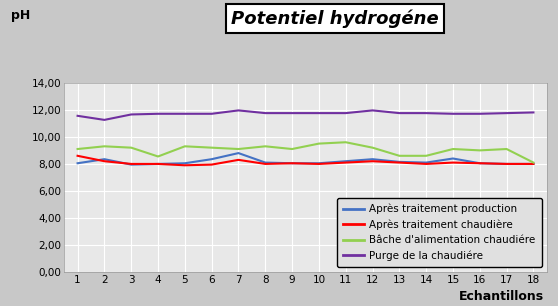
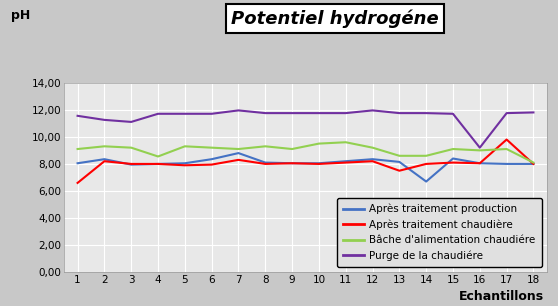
Après traitement chaudière/1: 8,6 -> 6,6
Purge de la chaudiére/3: 11,7 -> 11,1
Après traitement chaudière/13: 8,1 -> 7,5
Après traitement production/14: 8,1 -> 6,7
Purge de la chaudiére/16: 11,7 -> 9,2
Après traitement chaudière/17: 8,0 -> 9,8
